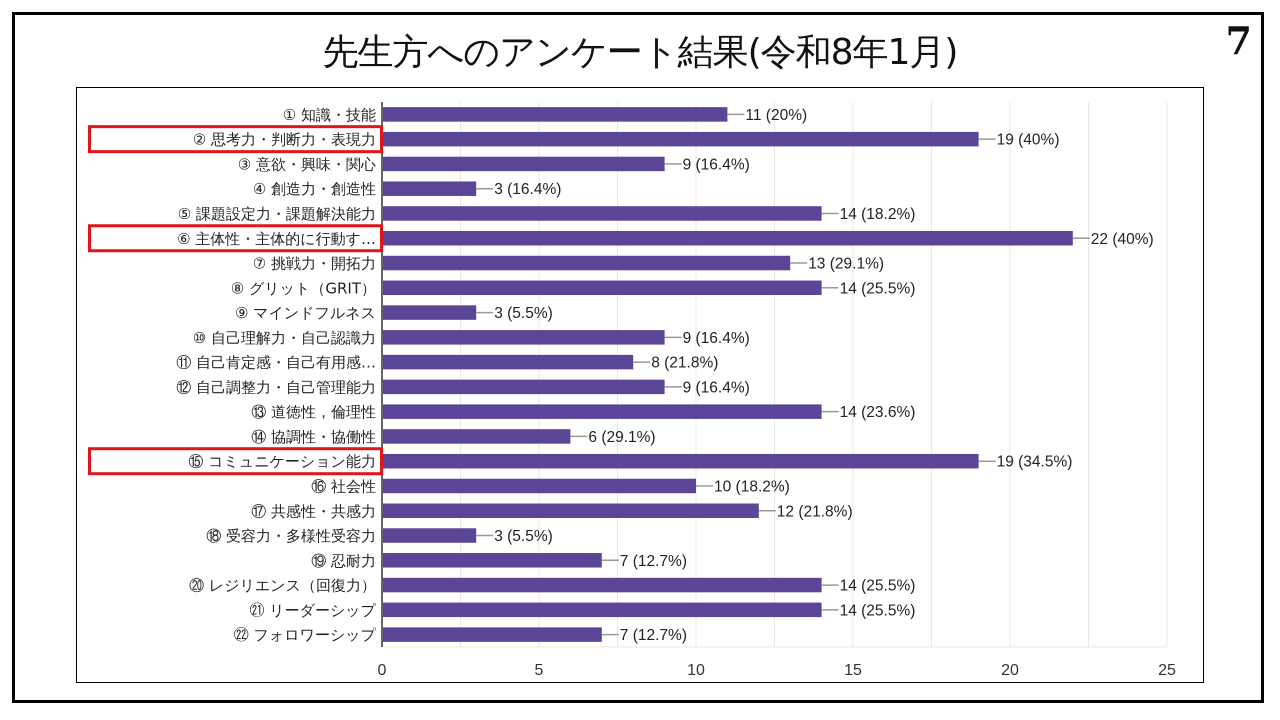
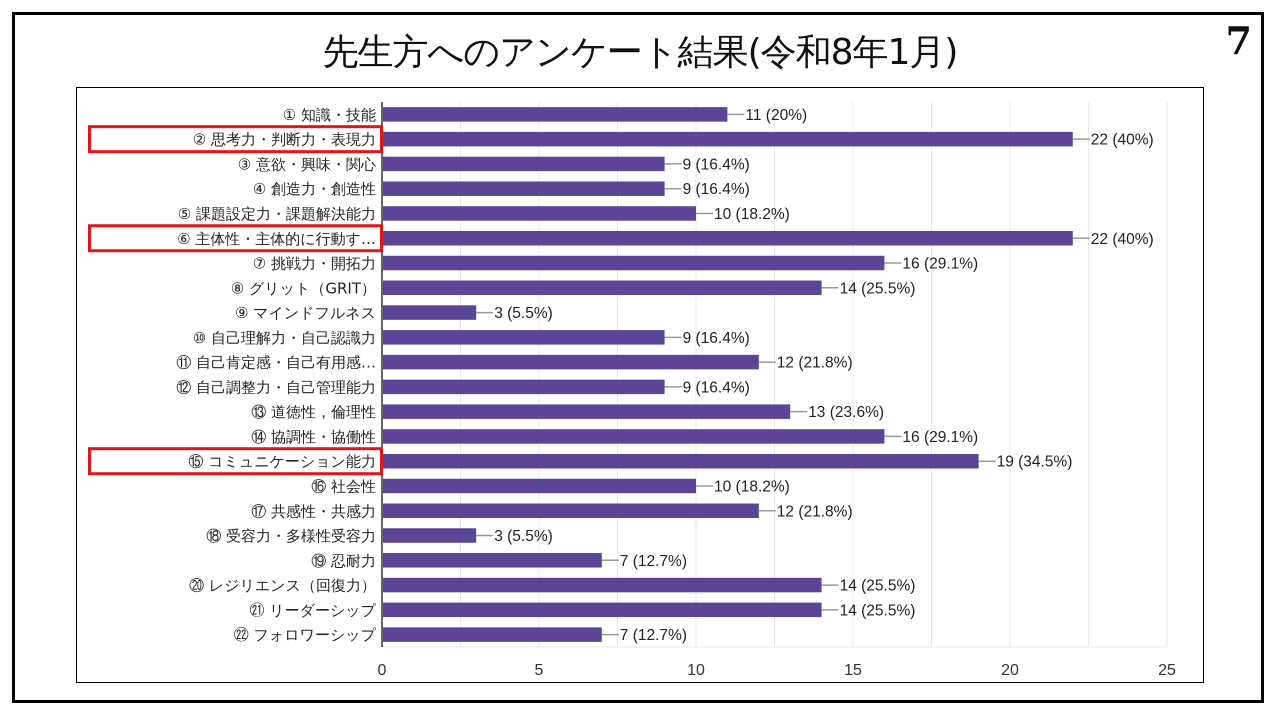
② 思考力・判断力・表現力: 19 -> 22
④ 創造力・創造性: 3 -> 9
⑤ 課題設定力・課題解決能力: 14 -> 10
⑦ 挑戦力・開拓力: 13 -> 16
⑪ 自己肯定感・自己有用感…: 8 -> 12
⑬ 道徳性，倫理性: 14 -> 13
⑭ 協調性・協働性: 6 -> 16
